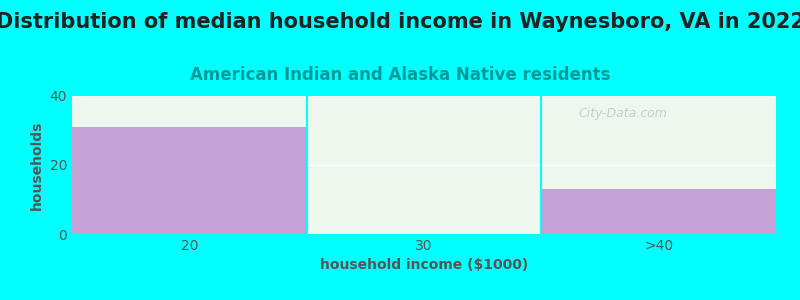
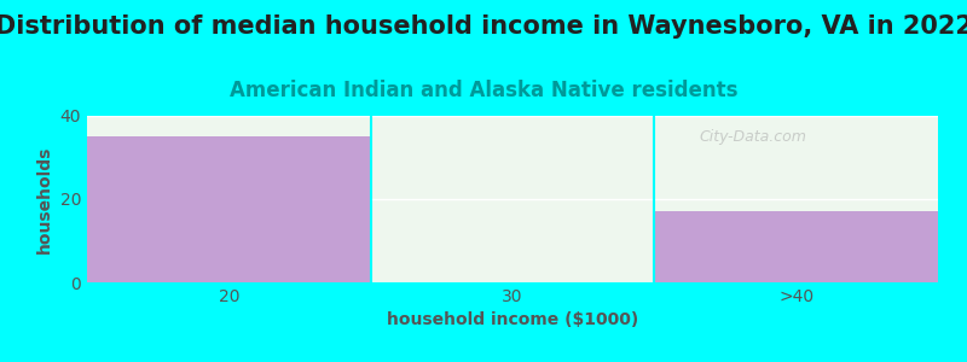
20: 31 -> 35
>40: 13 -> 17
